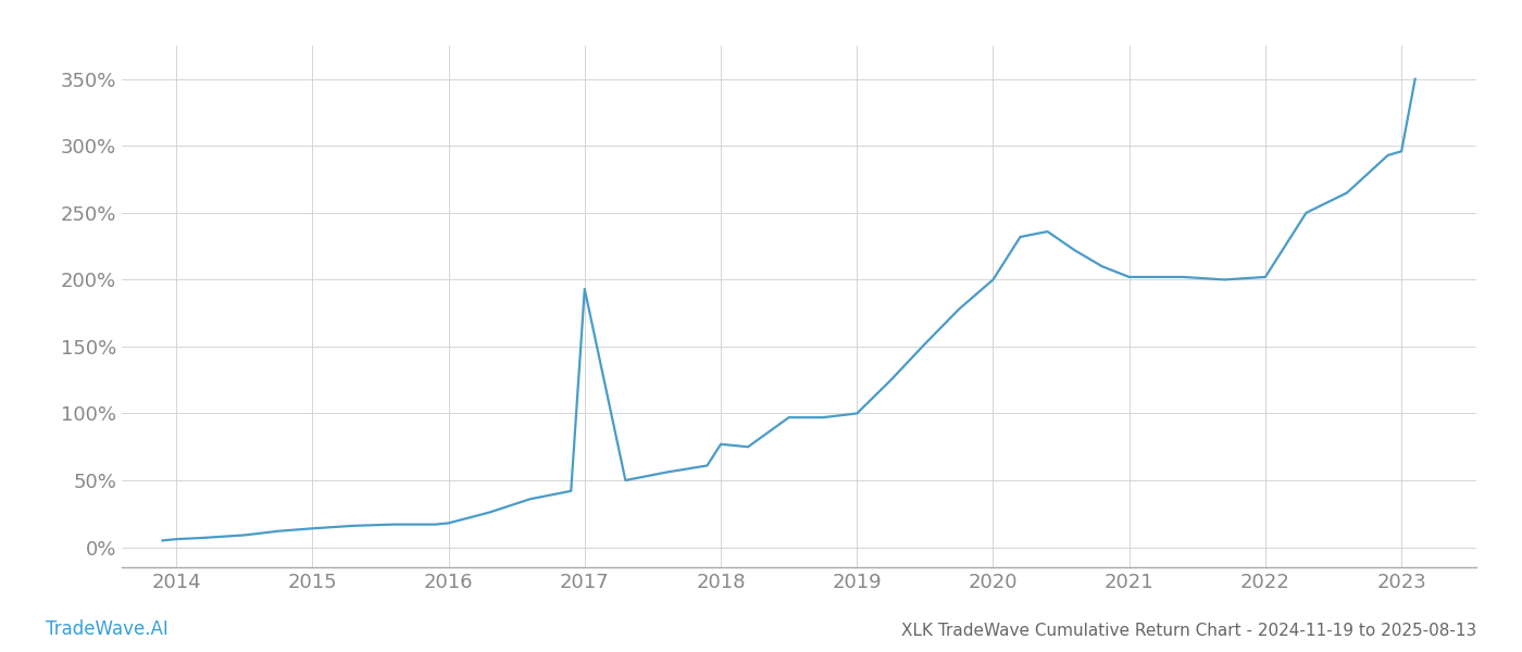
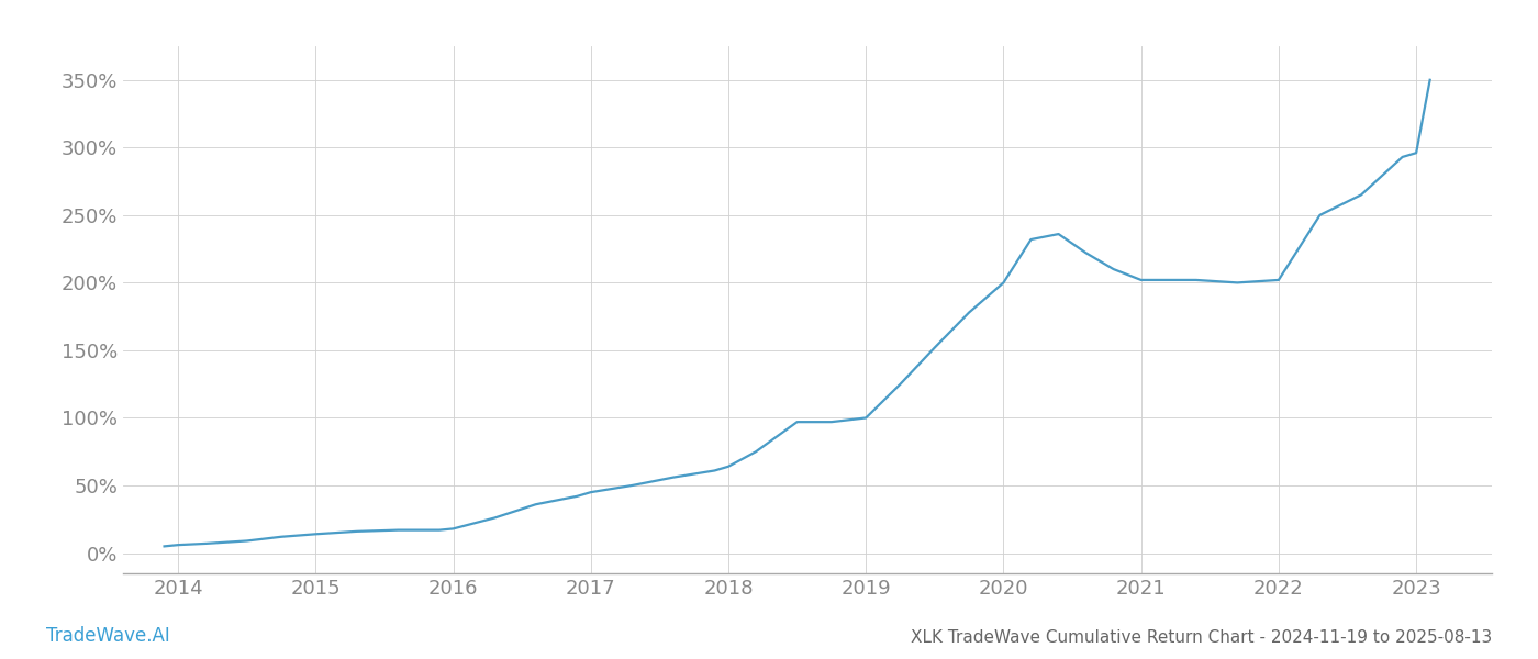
2017: 193% -> 45%
2018: 77% -> 64%
